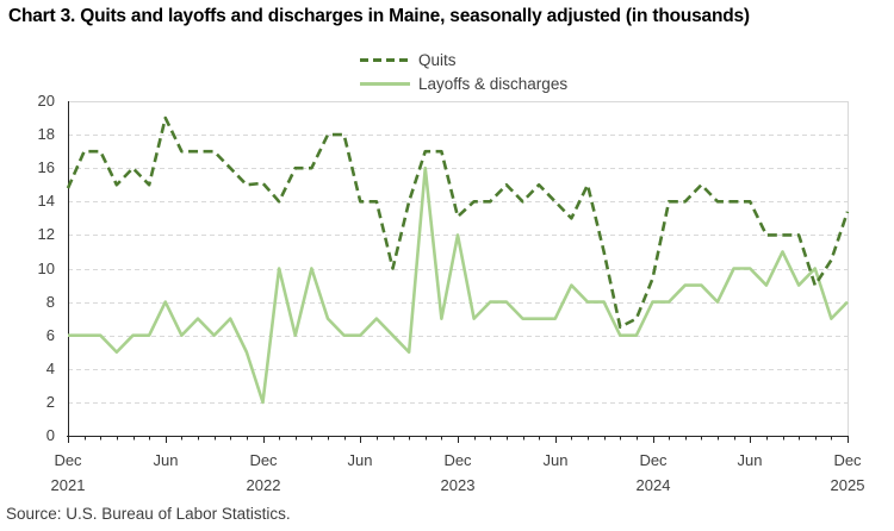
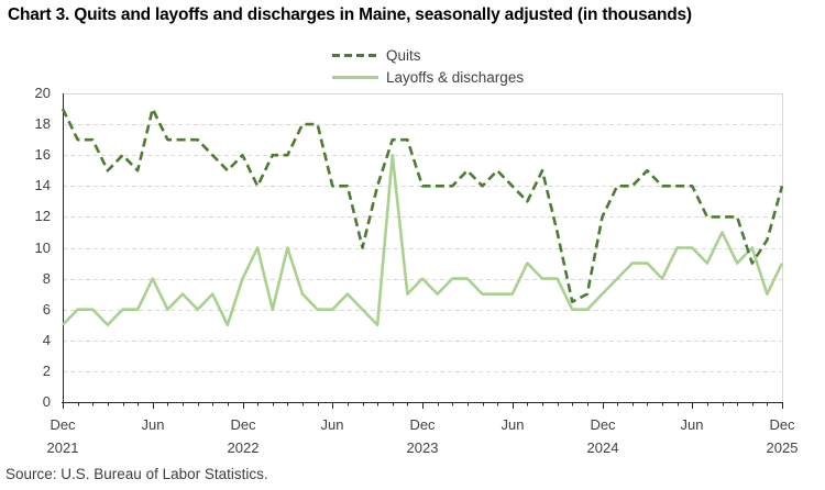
Quits/Dec 2021: 14.8 -> 19.0
Layoffs & discharges/Dec 2021: 6 -> 5
Quits/Dec 2022: 15.1 -> 16.0
Layoffs & discharges/Dec 2022: 2 -> 8
Quits/Dec 2023: 13.1 -> 14.0
Layoffs & discharges/Dec 2023: 12 -> 8
Quits/Dec 2024: 9.4 -> 12.0
Layoffs & discharges/Dec 2024: 8 -> 7
Quits/Dec 2025: 13.4 -> 14.0
Layoffs & discharges/Dec 2025: 8 -> 9
